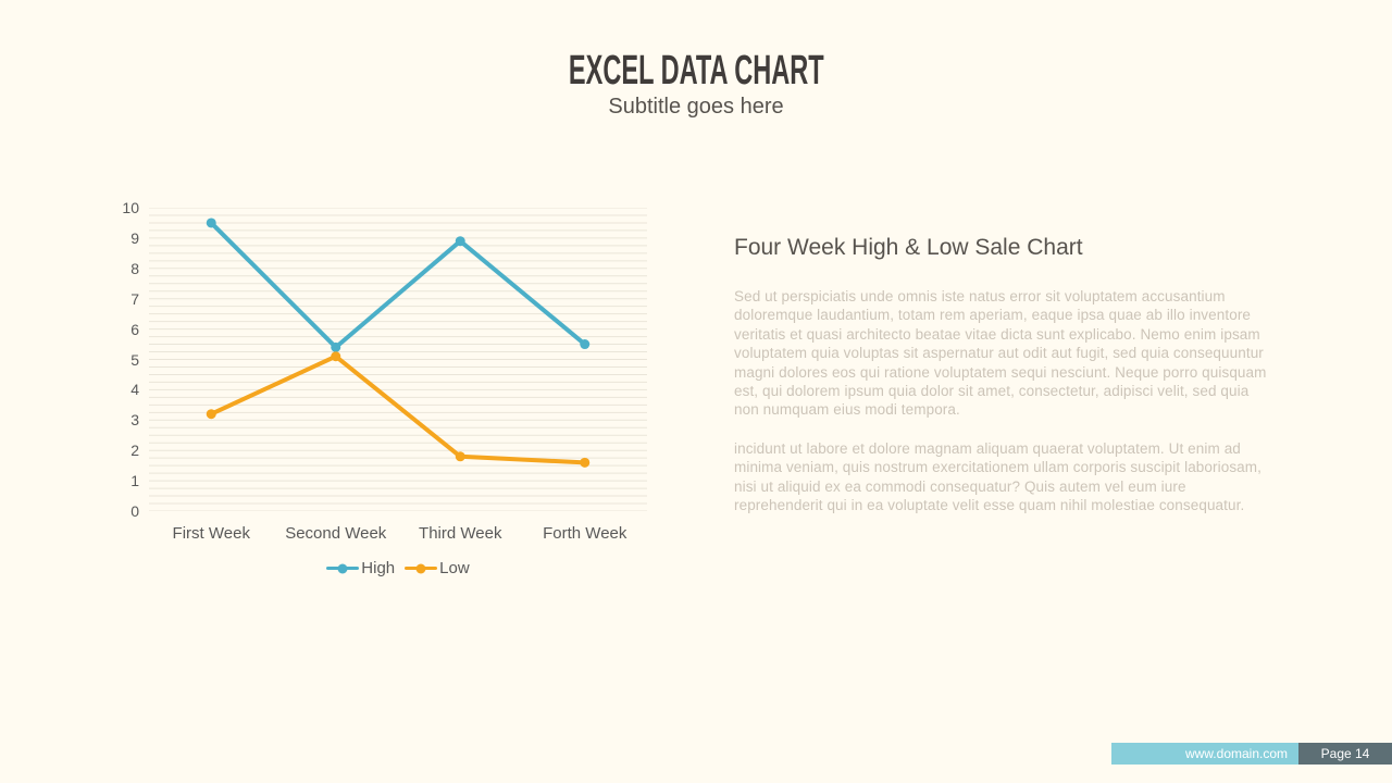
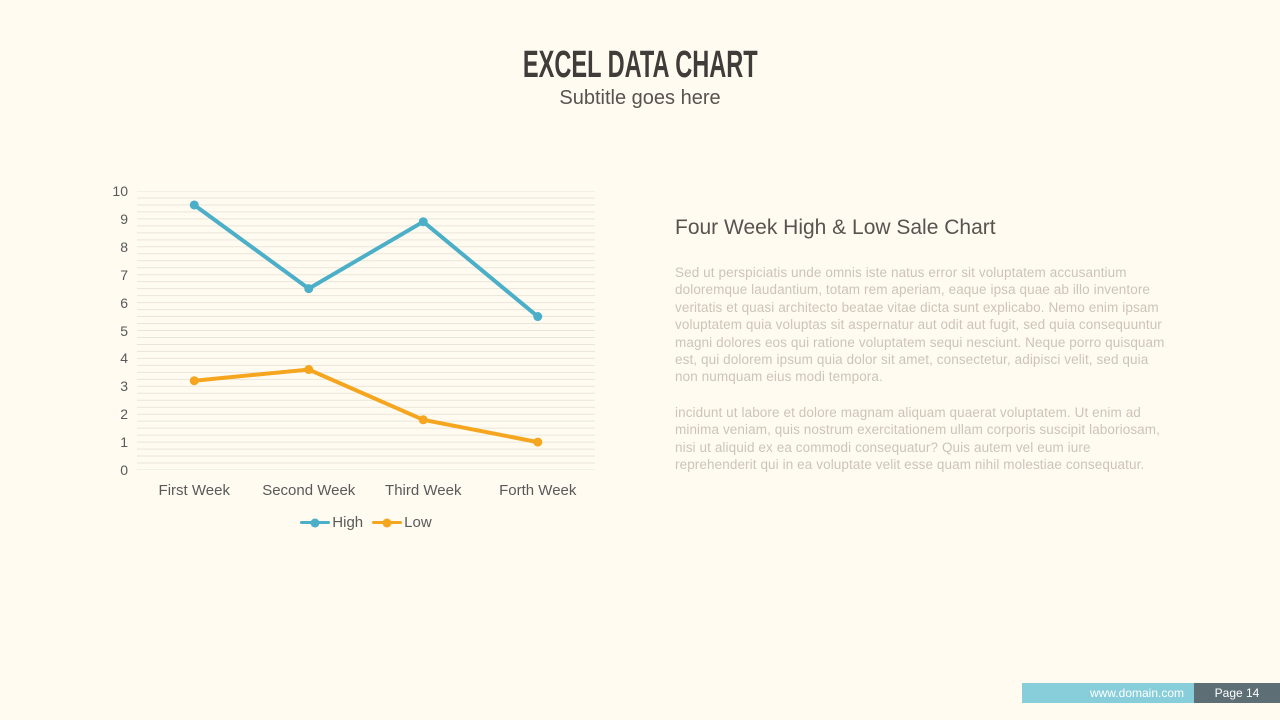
High/Second Week: 5.4 -> 6.5
Low/Second Week: 5.1 -> 3.6
Low/Forth Week: 1.6 -> 1.0
